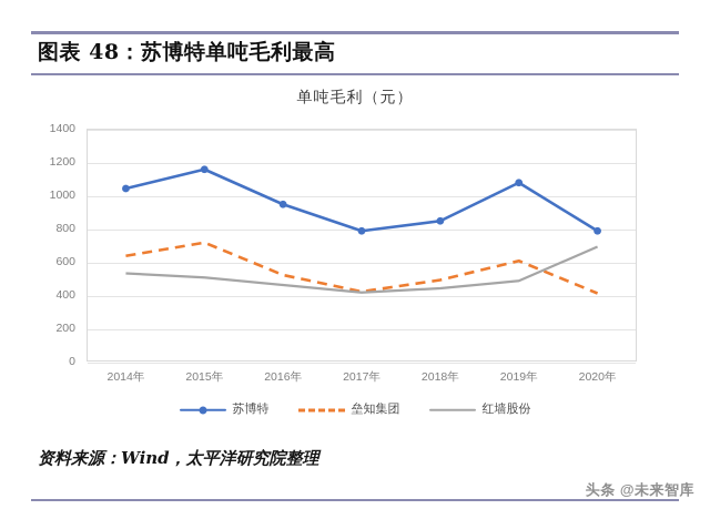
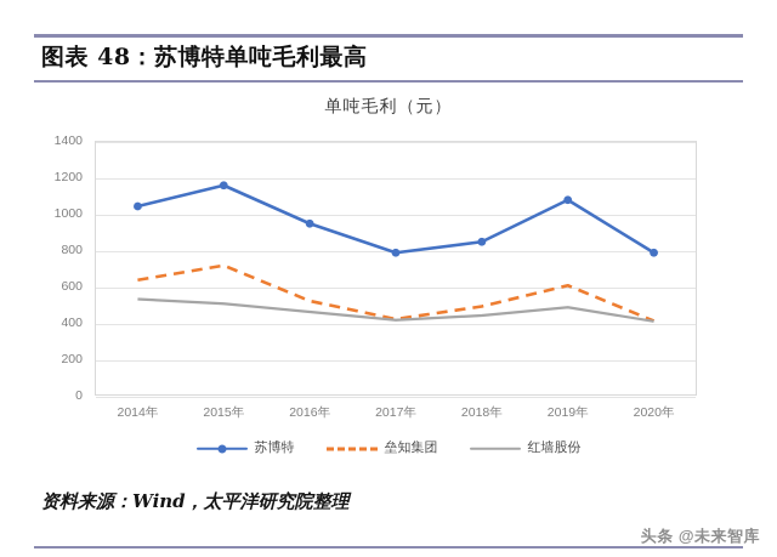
红墙股份/2020年: 690 -> 410
